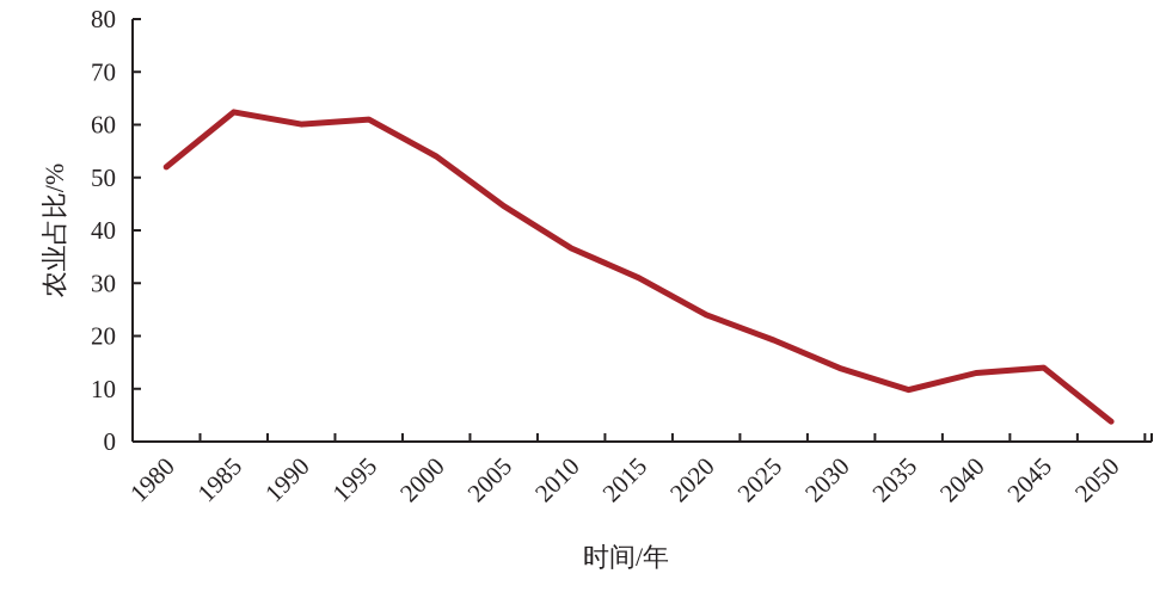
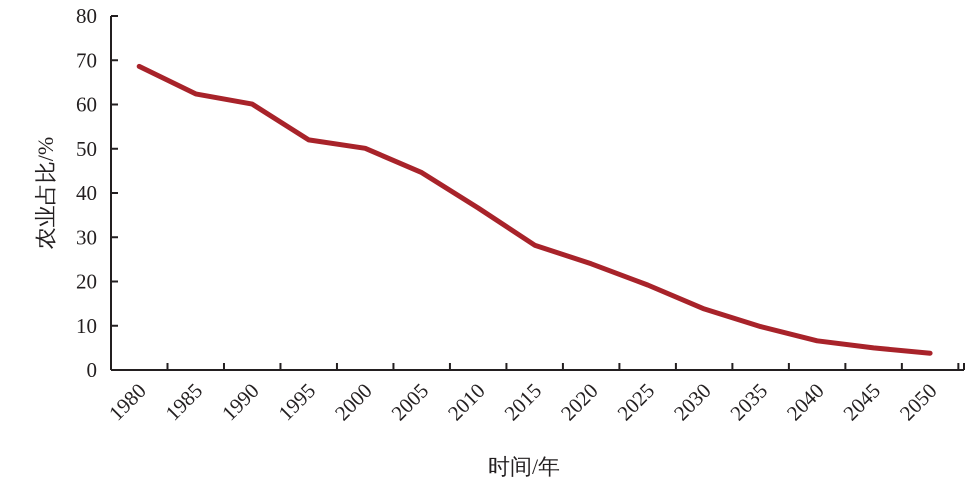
1980: 52 -> 69
1995: 61 -> 52
2000: 54 -> 50
2015: 31 -> 28
2040: 13 -> 7
2045: 14 -> 5
